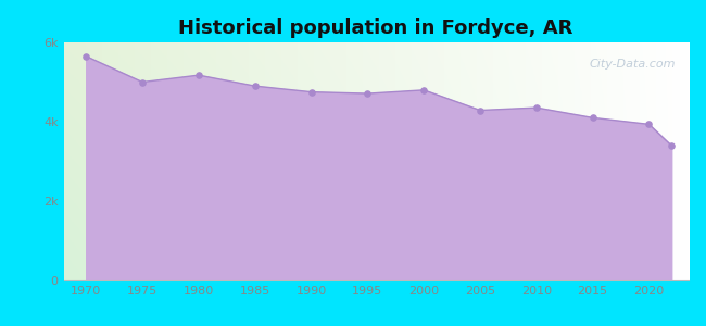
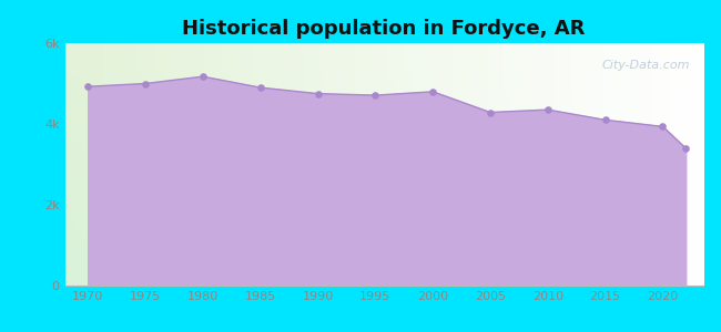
1970: 5.65k -> 4.92k
